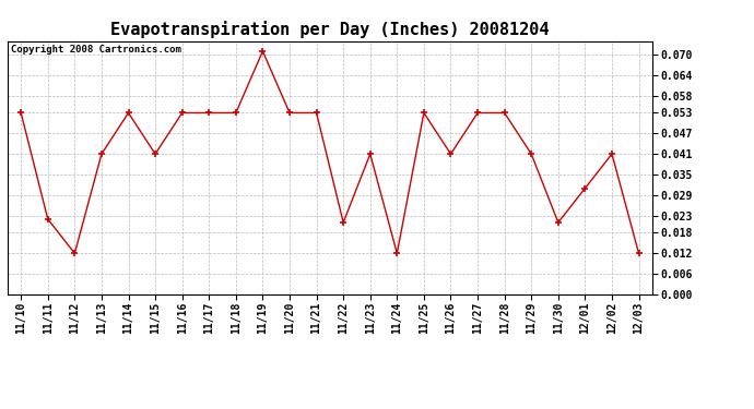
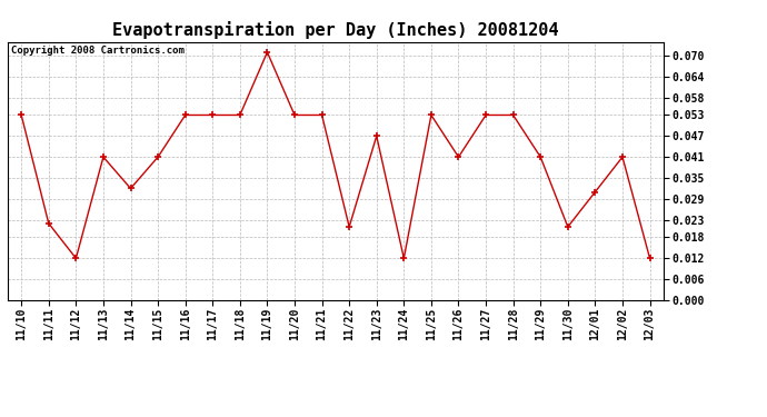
11/14: 0.053 -> 0.032
11/23: 0.041 -> 0.047
